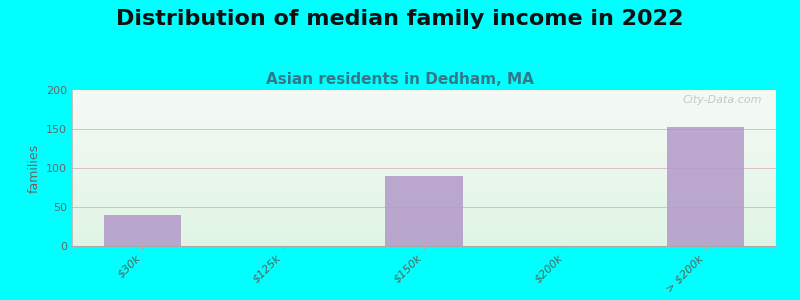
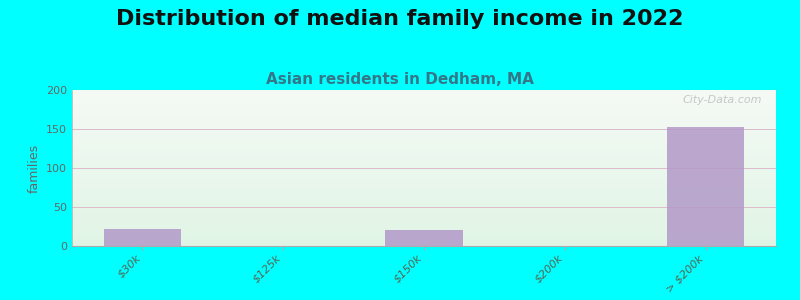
$30k: 40 -> 22
$150k: 90 -> 20
